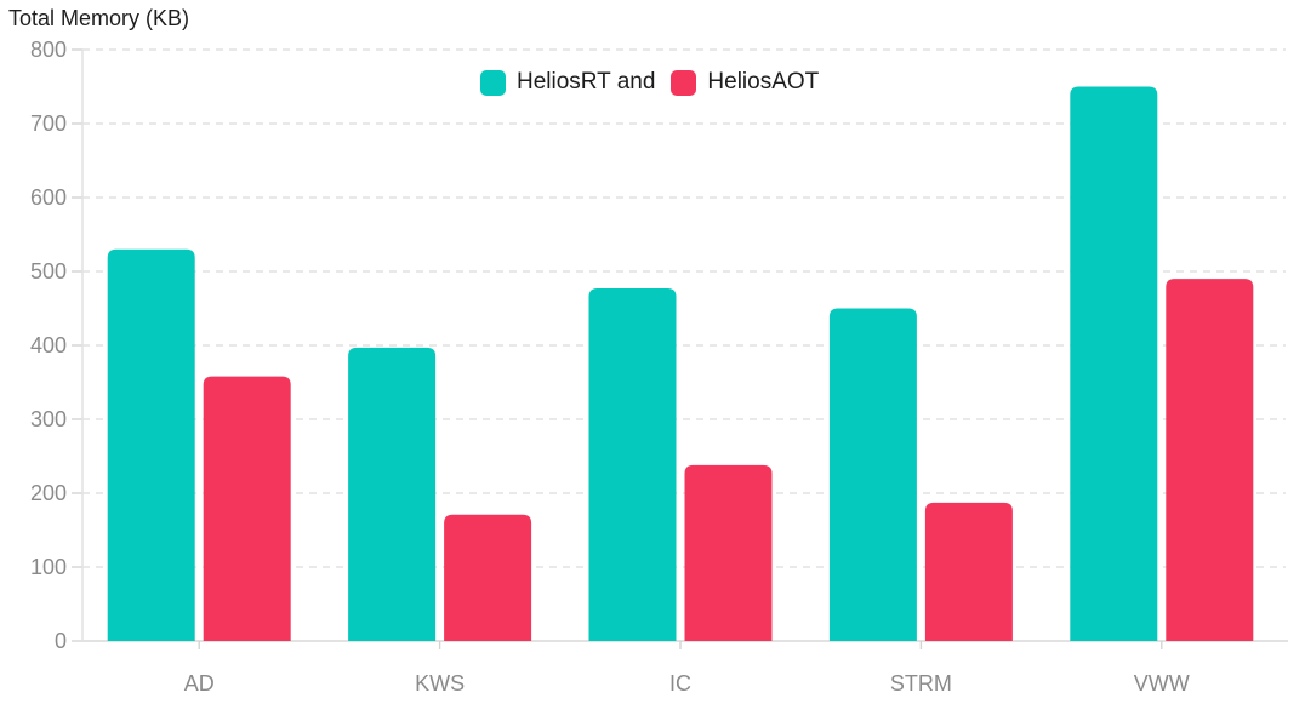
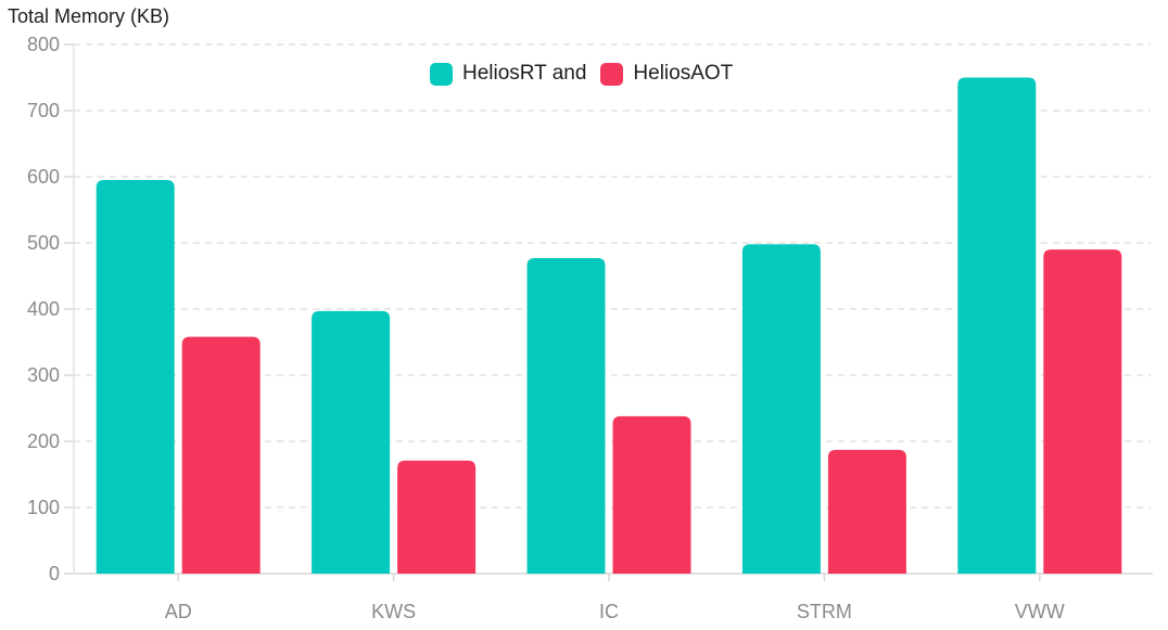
HeliosRT and/AD: 530 -> 600
HeliosRT and/STRM: 450 -> 500
